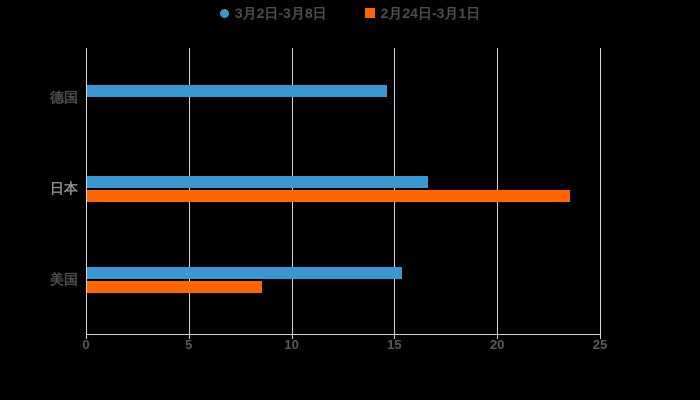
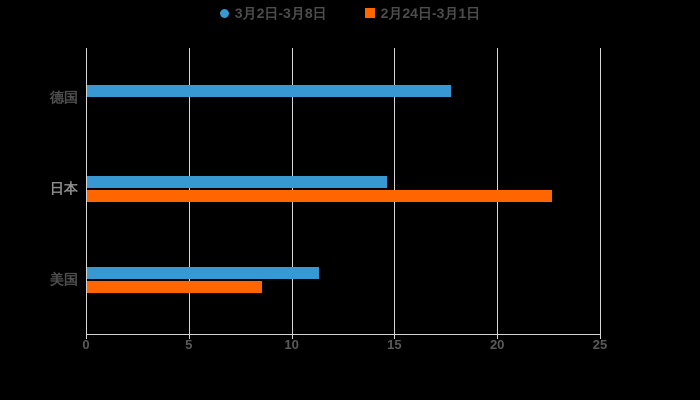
3月2日-3月8日/德国: 14.6 -> 17.7
3月2日-3月8日/日本: 16.6 -> 14.6
2月24日-3月1日/日本: 23.5 -> 22.6
3月2日-3月8日/美国: 15.3 -> 11.3
